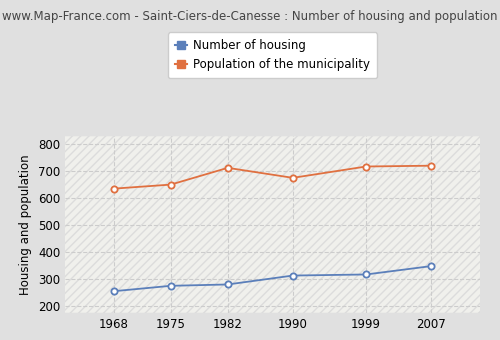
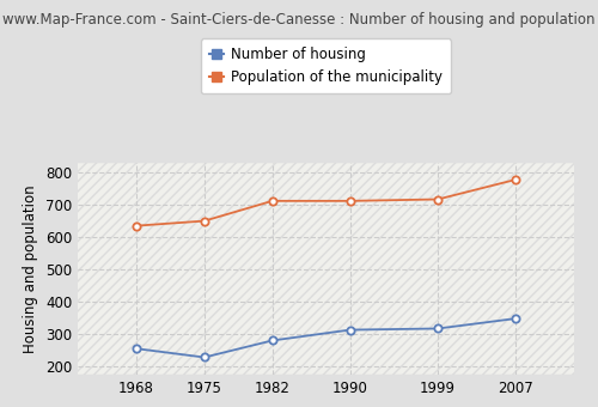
Number of housing/1975: 275 -> 228
Population of the municipality/1990: 675 -> 712
Population of the municipality/2007: 720 -> 778
